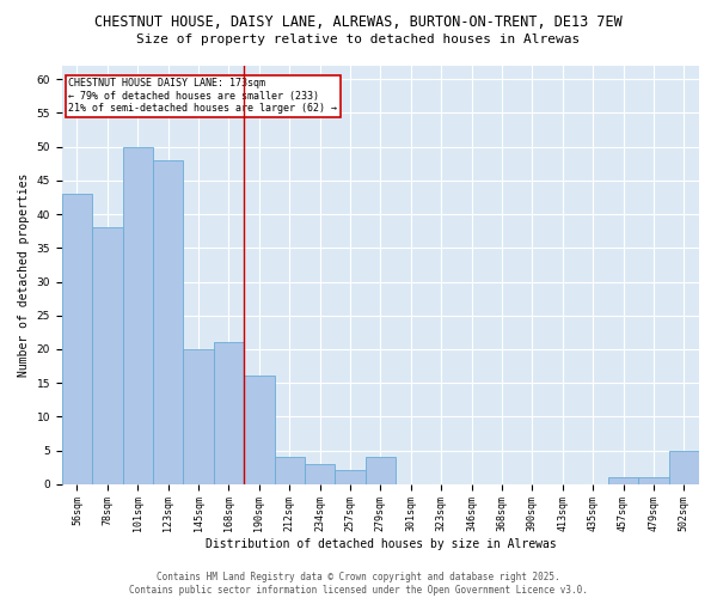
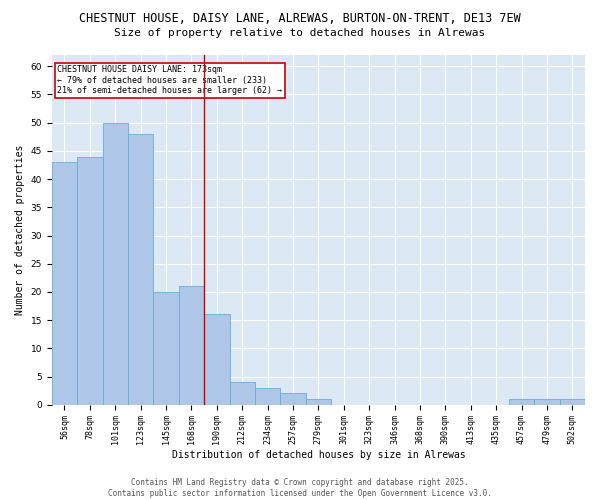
78sqm: 38 -> 44
279sqm: 4 -> 1
502sqm: 5 -> 1
